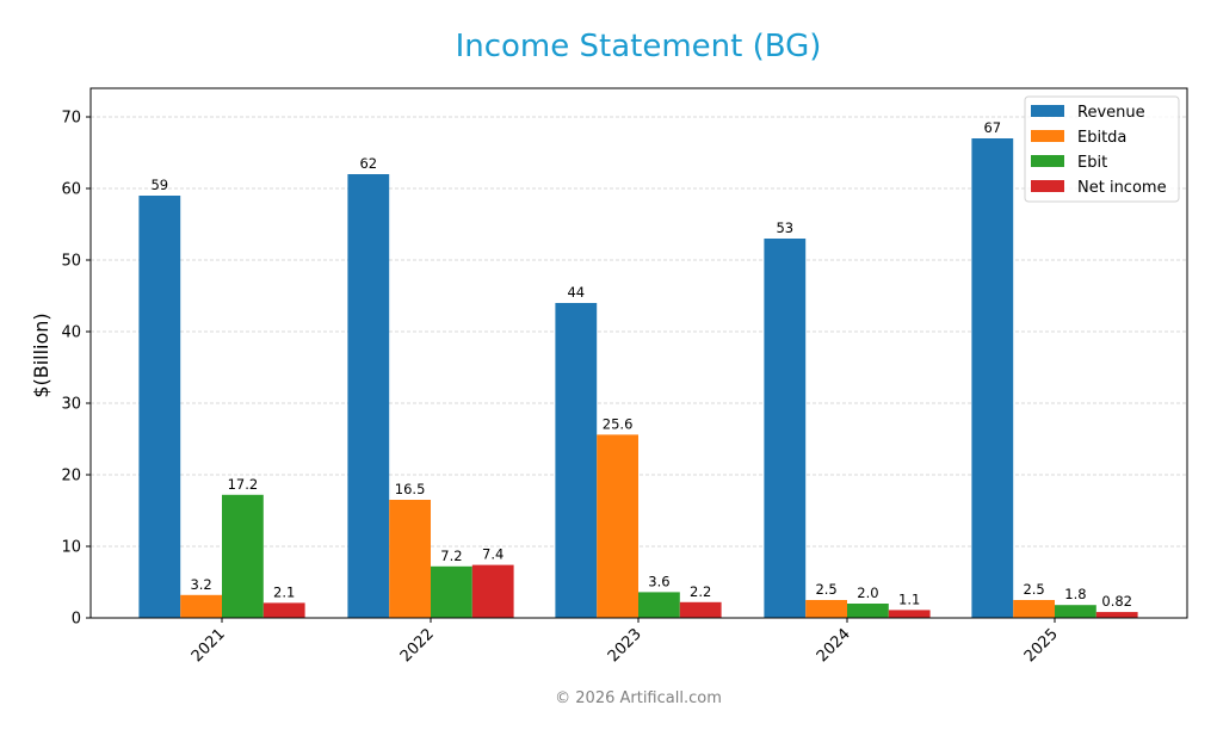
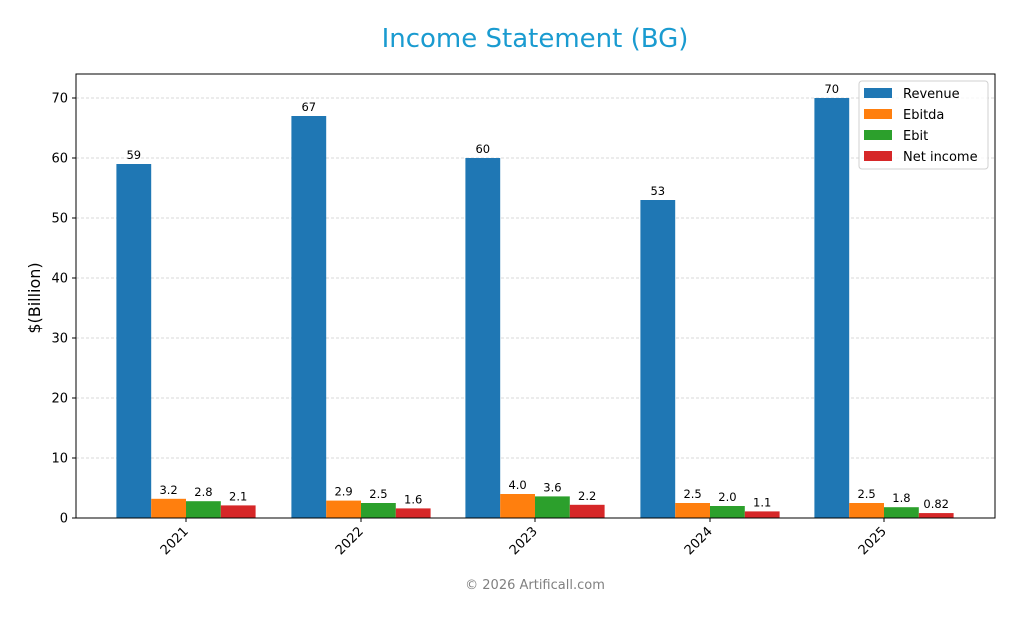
Ebit/2021: 17.2 -> 2.8
Revenue/2022: 62 -> 67
Ebitda/2022: 16.5 -> 2.9
Ebit/2022: 7.2 -> 2.5
Net income/2022: 7.4 -> 1.6
Revenue/2023: 44 -> 60
Ebitda/2023: 25.6 -> 4.0
Revenue/2025: 67 -> 70
